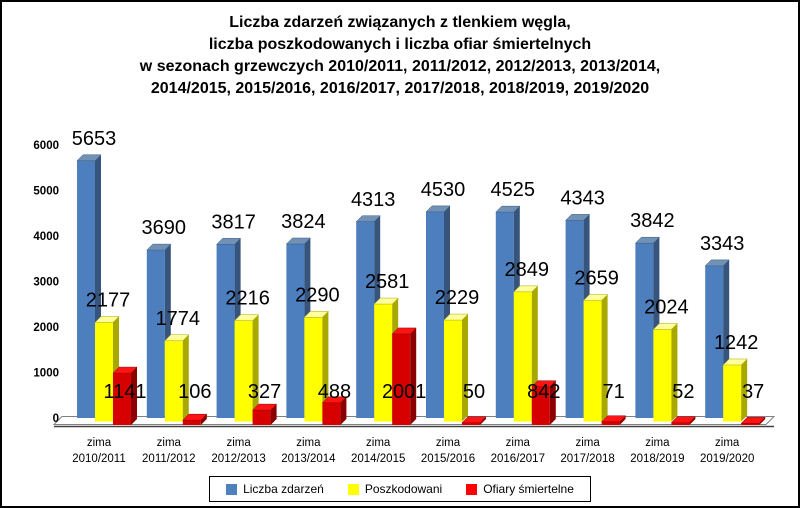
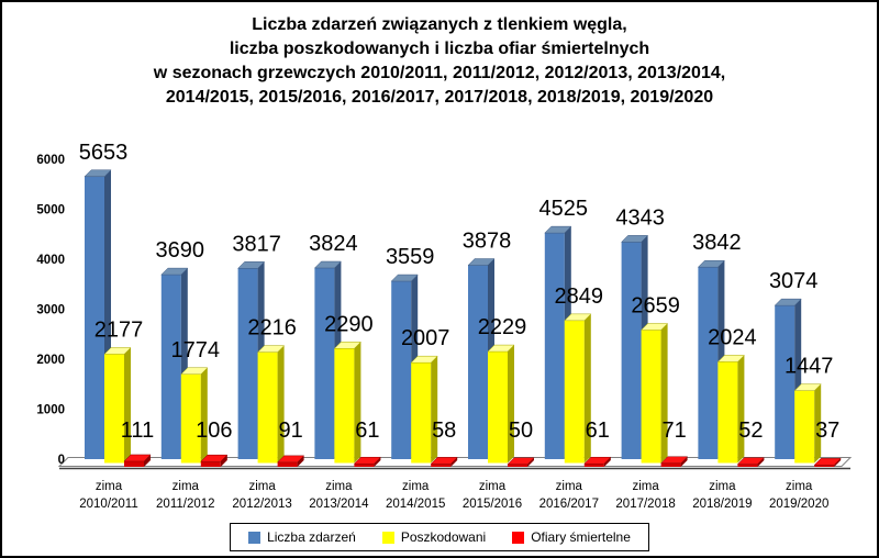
Ofiary śmiertelne/zima 2010/2011: 1141 -> 111
Ofiary śmiertelne/zima 2012/2013: 327 -> 91
Ofiary śmiertelne/zima 2013/2014: 488 -> 61
Liczba zdarzeń/zima 2014/2015: 4313 -> 3559
Poszkodowani/zima 2014/2015: 2581 -> 2007
Ofiary śmiertelne/zima 2014/2015: 2001 -> 58
Liczba zdarzeń/zima 2015/2016: 4530 -> 3878
Ofiary śmiertelne/zima 2016/2017: 842 -> 61
Liczba zdarzeń/zima 2019/2020: 3343 -> 3074
Poszkodowani/zima 2019/2020: 1242 -> 1447
